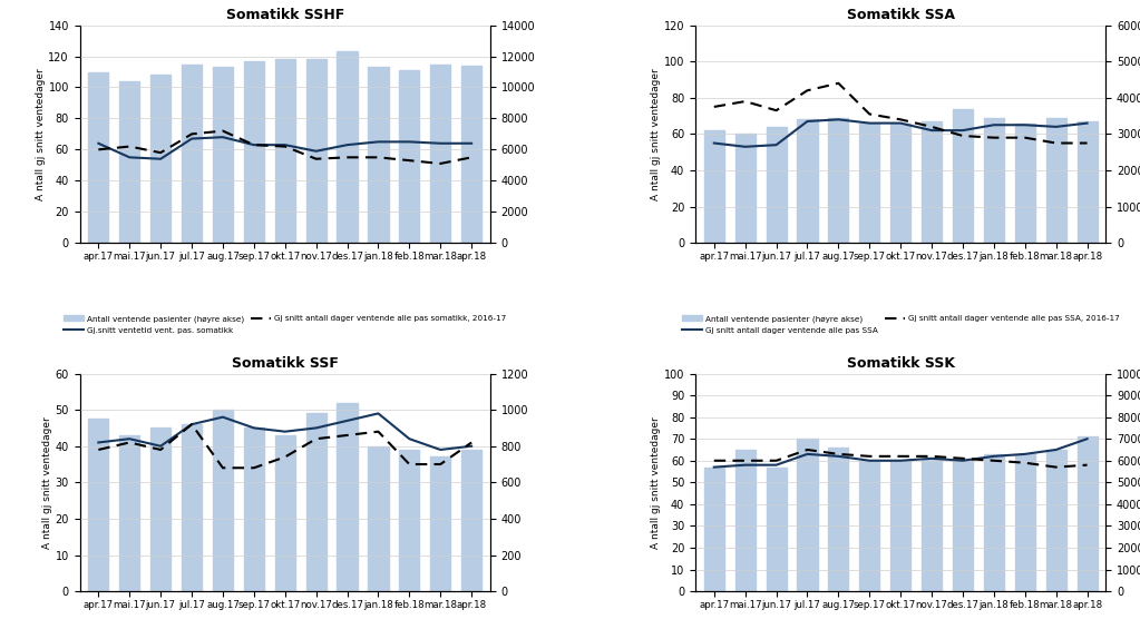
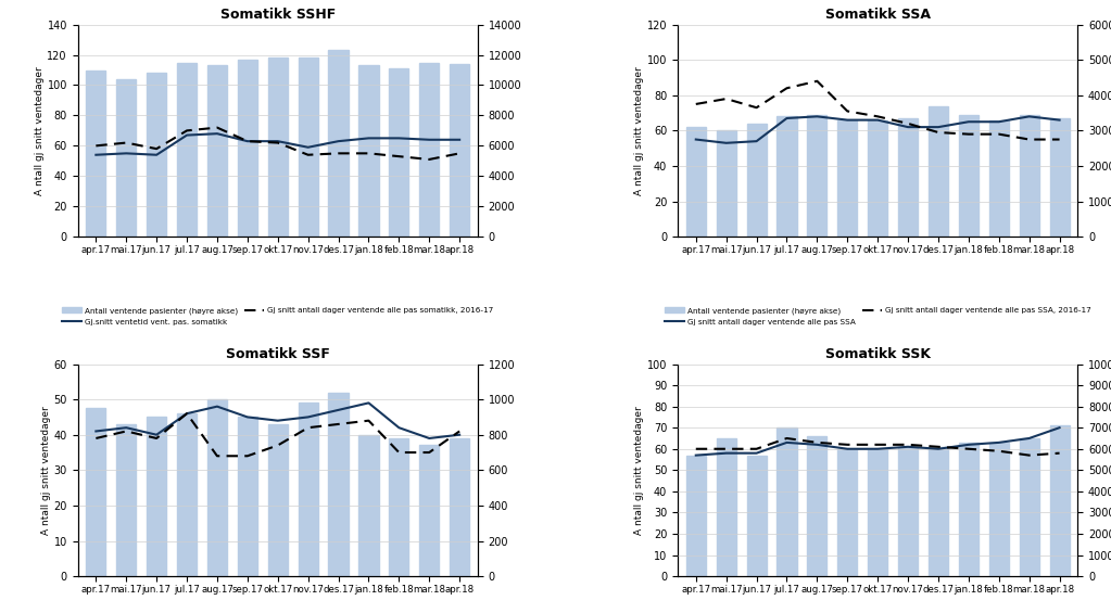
Somatikk SSHF/Gj.snitt ventetid vent. pas. somatikk/apr.17: 64 -> 54
Somatikk SSA/Gj snitt antall dager ventende alle pas SSA/mar.18: 64 -> 68
